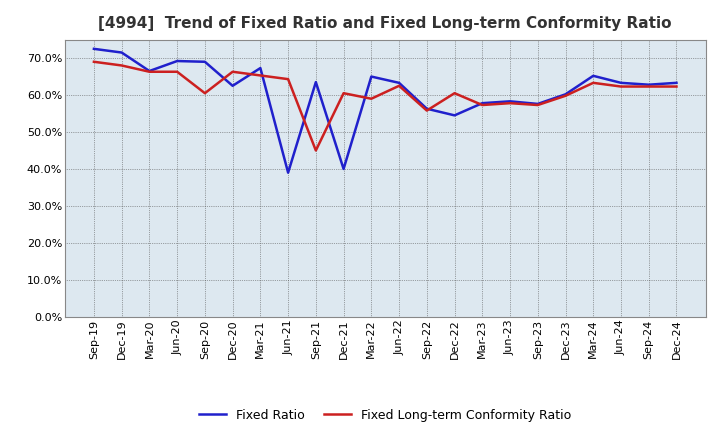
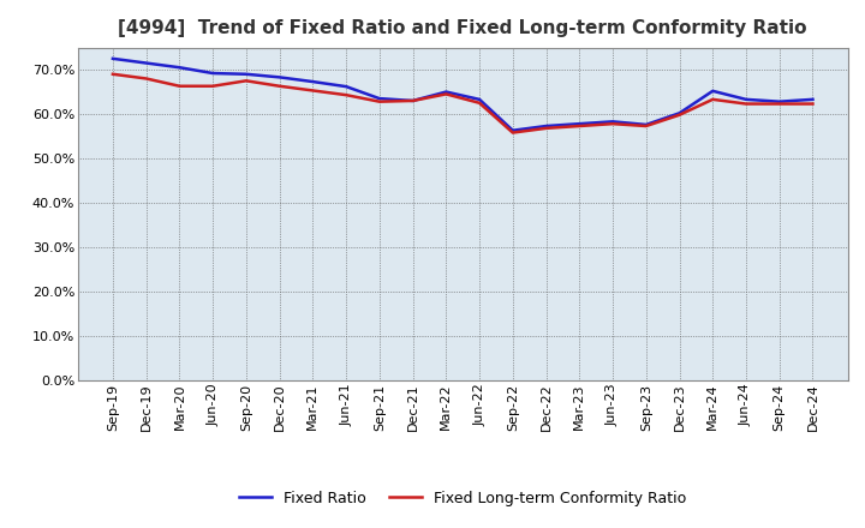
Fixed Ratio/Mar-20: 66.5% -> 70.5%
Fixed Long-term Conformity Ratio/Sep-20: 60.5% -> 67.5%
Fixed Ratio/Dec-20: 62.5% -> 68.3%
Fixed Ratio/Jun-21: 39.0% -> 66.2%
Fixed Long-term Conformity Ratio/Sep-21: 45.0% -> 62.8%
Fixed Ratio/Dec-21: 40.0% -> 63.0%
Fixed Long-term Conformity Ratio/Dec-21: 60.5% -> 63.0%
Fixed Long-term Conformity Ratio/Mar-22: 59.0% -> 64.5%
Fixed Ratio/Dec-22: 54.5% -> 57.3%
Fixed Long-term Conformity Ratio/Dec-22: 60.5% -> 56.8%
